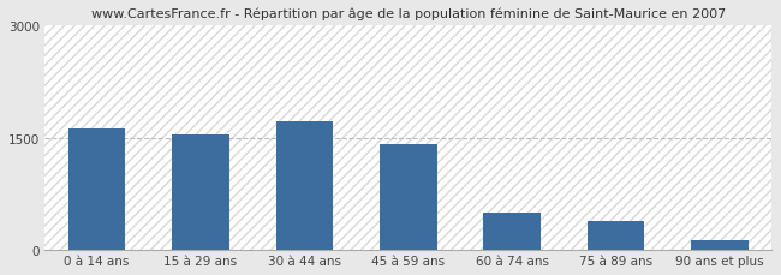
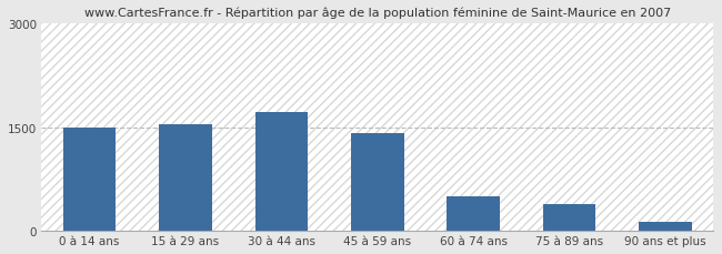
0 à 14 ans: 1620 -> 1490
